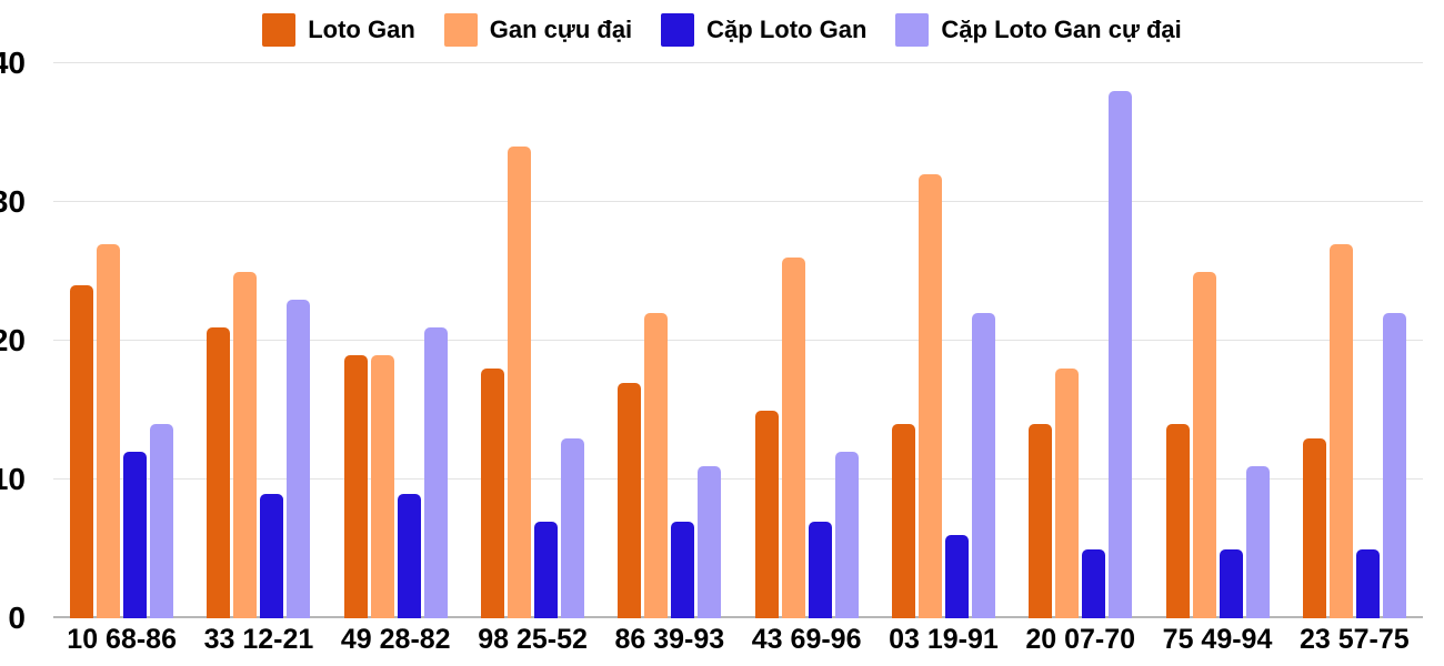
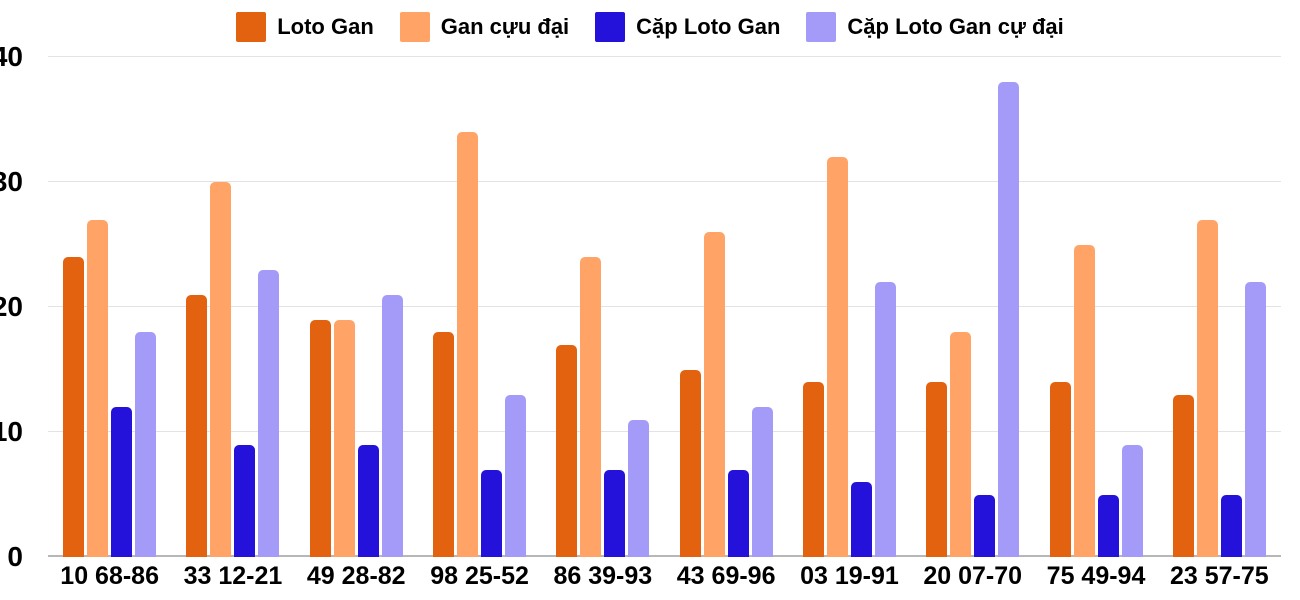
Cặp Loto Gan cự đại/10 68-86: 14 -> 18
Gan cựu đại/33 12-21: 25 -> 30
Gan cựu đại/86 39-93: 22 -> 24
Cặp Loto Gan cự đại/75 49-94: 11 -> 9
